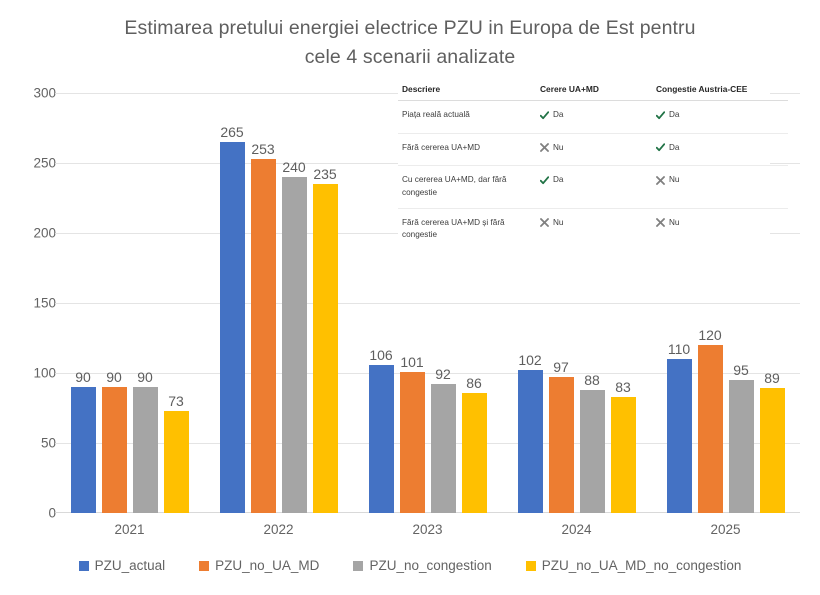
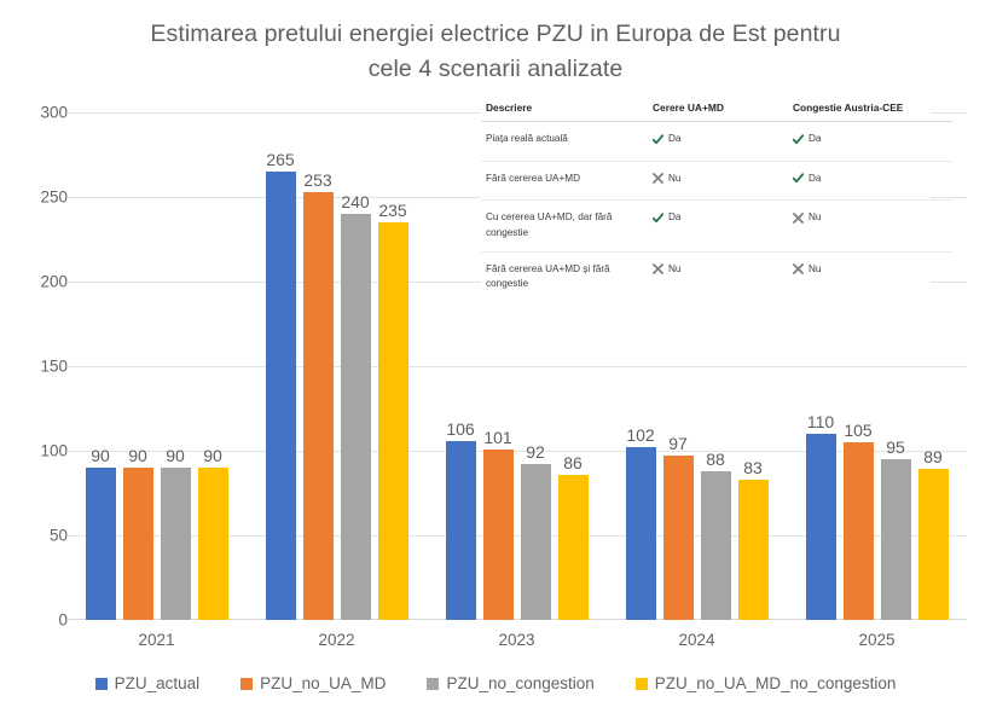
PZU_no_UA_MD_no_congestion/2021: 73 -> 90
PZU_no_UA_MD/2025: 120 -> 105
